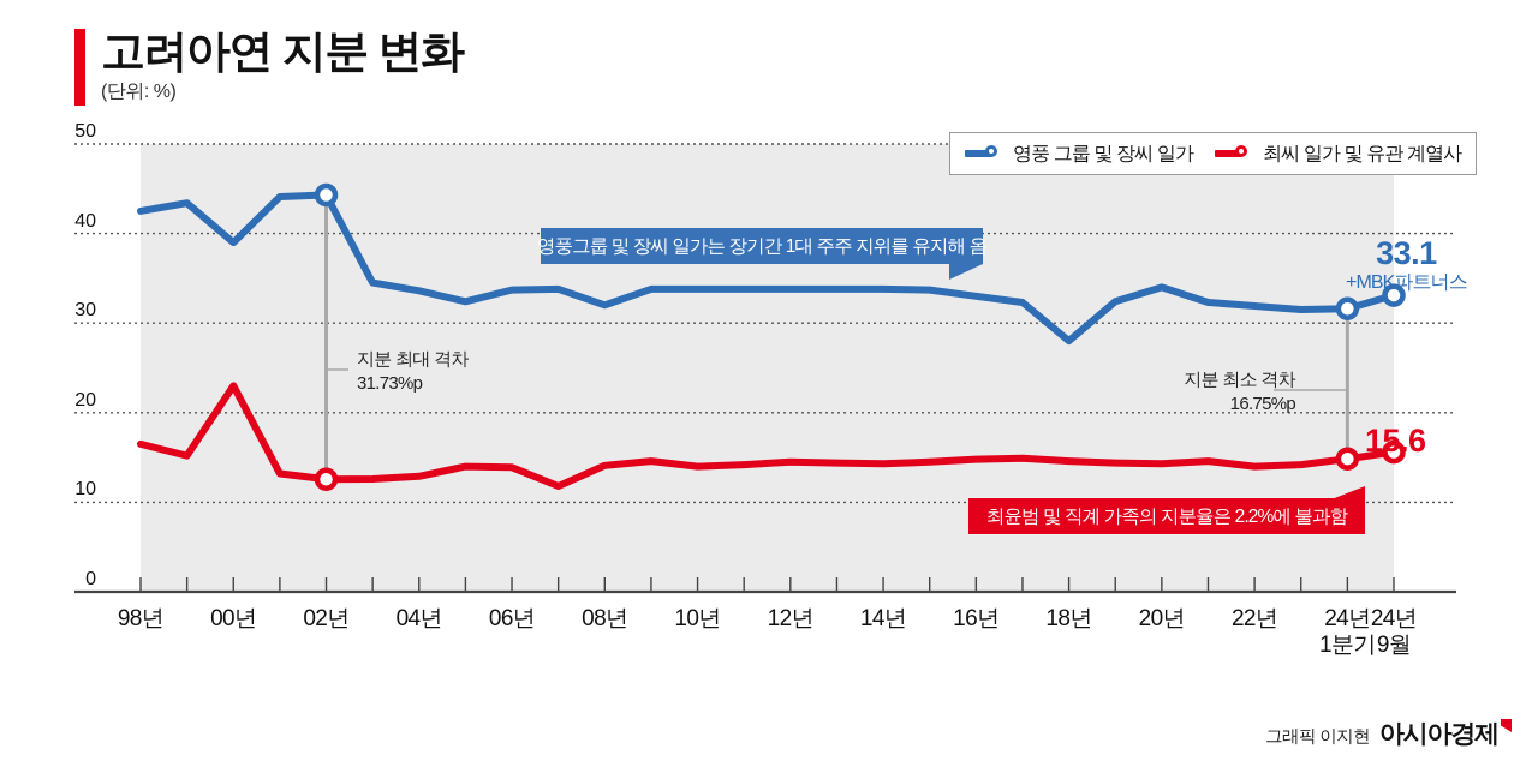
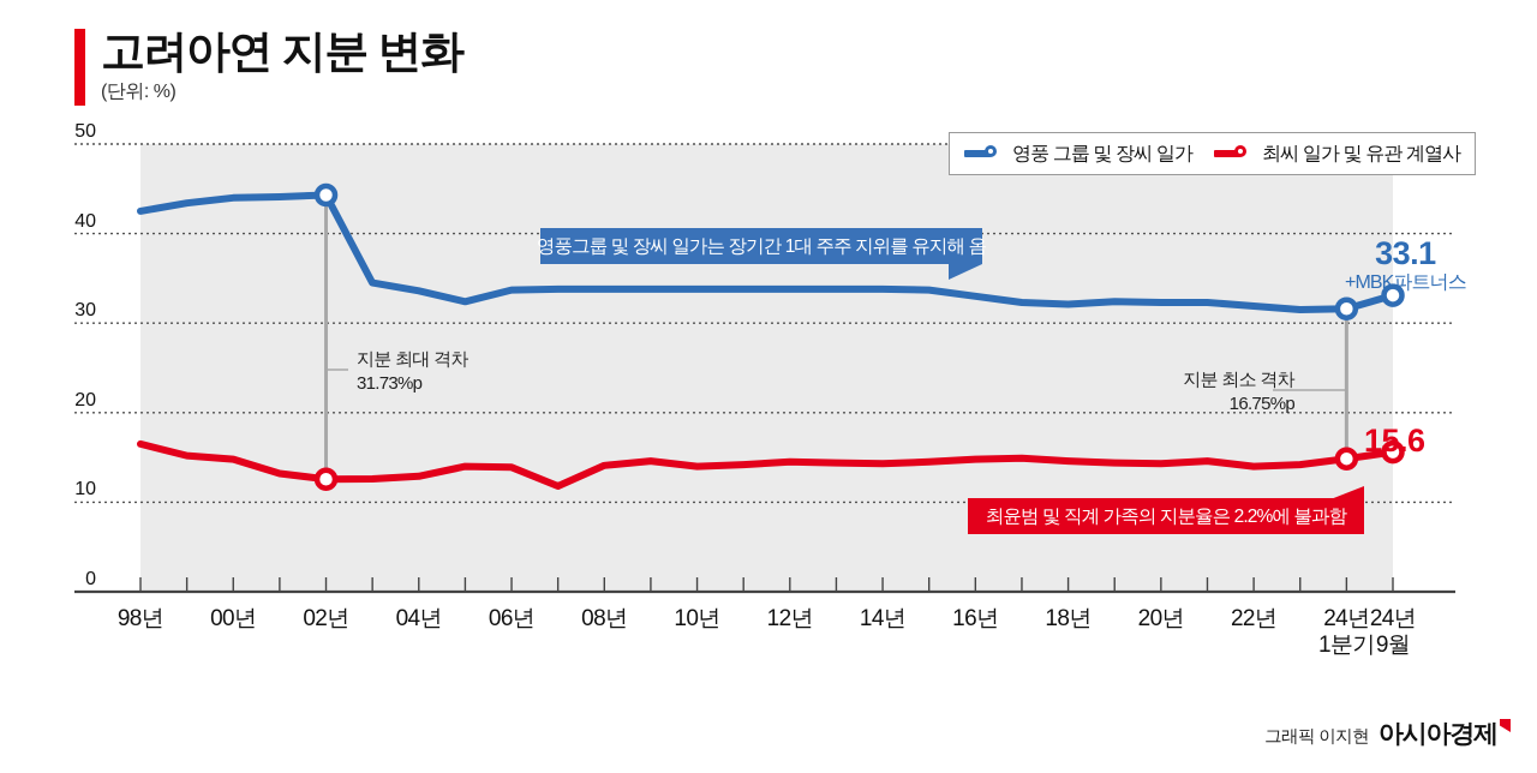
영풍 그룹 및 장씨 일가/00년: 39 -> 44
최씨 일가 및 유관 계열사/00년: 23 -> 15
영풍 그룹 및 장씨 일가/08년: 32 -> 34
영풍 그룹 및 장씨 일가/18년: 28 -> 32
영풍 그룹 및 장씨 일가/20년: 34 -> 32
